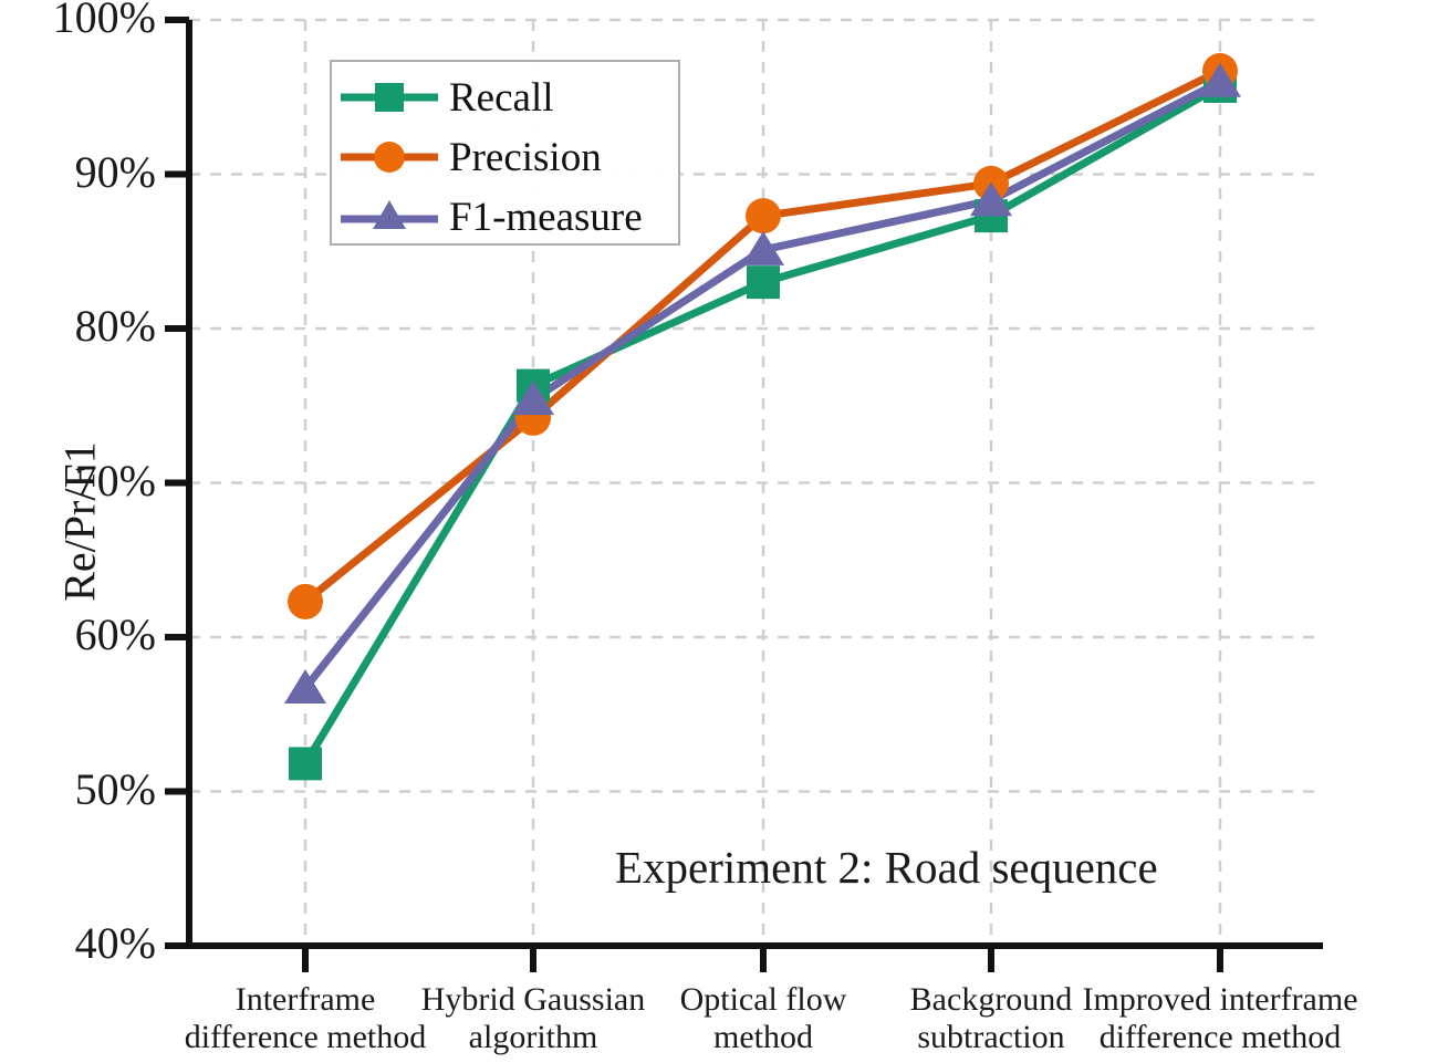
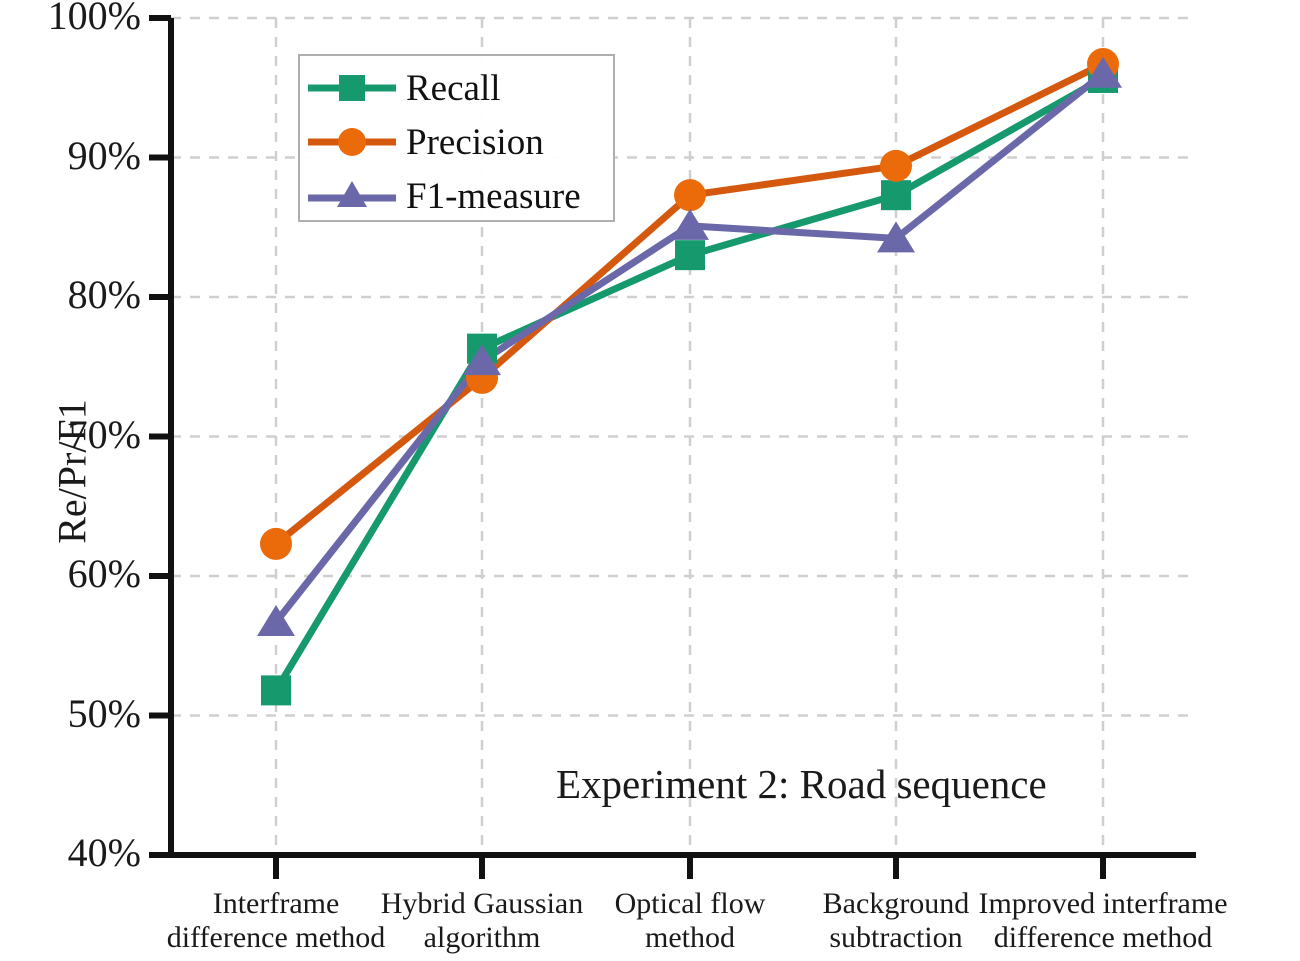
F1-measure/Background subtraction: 88.3% -> 84.2%
